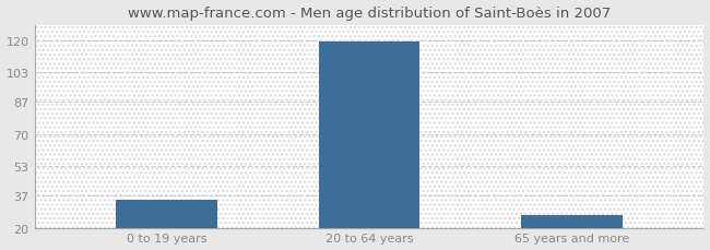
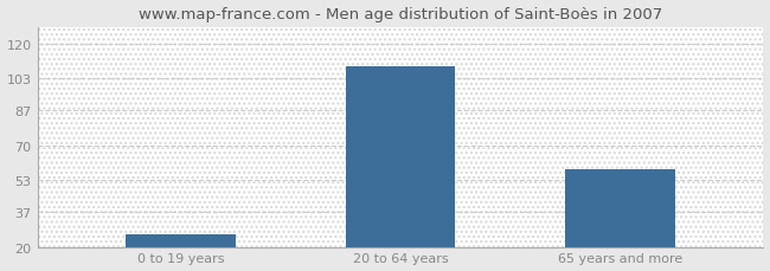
0 to 19 years: 35 -> 26
20 to 64 years: 119 -> 109
65 years and more: 27 -> 58
